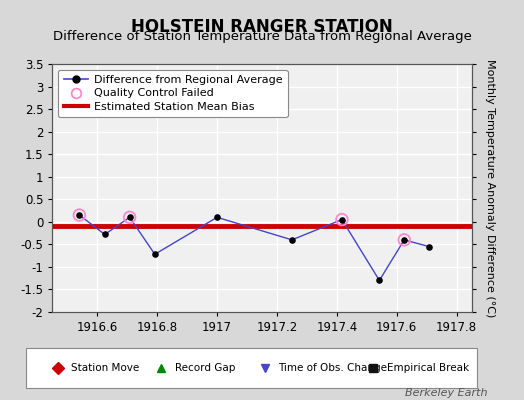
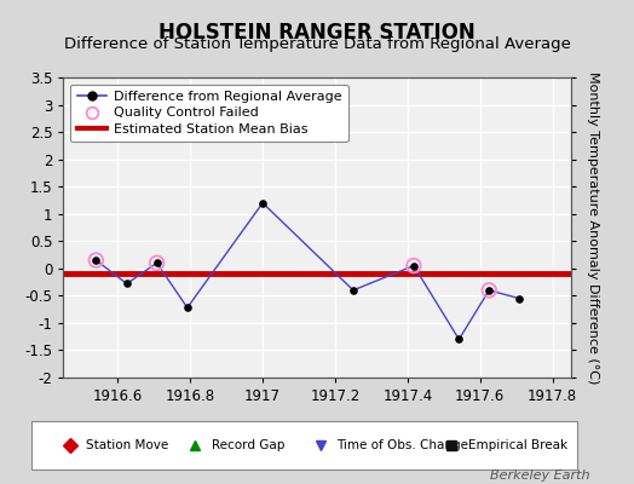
Difference from Regional Average/1917: 0.10 -> 1.20
